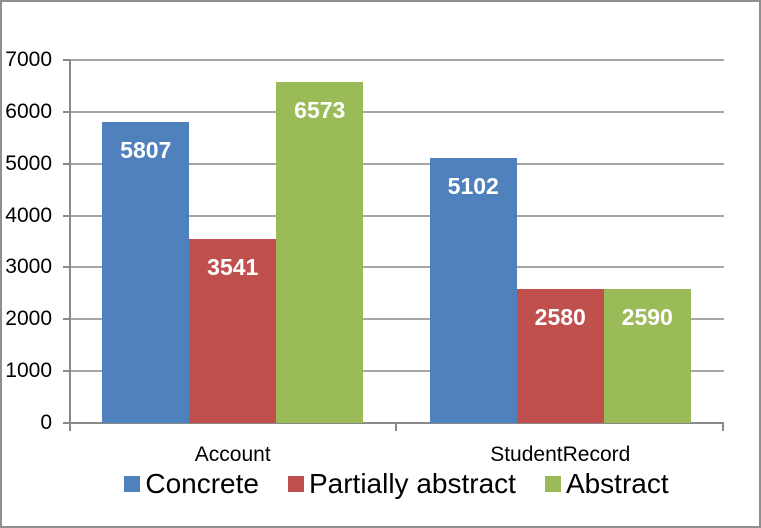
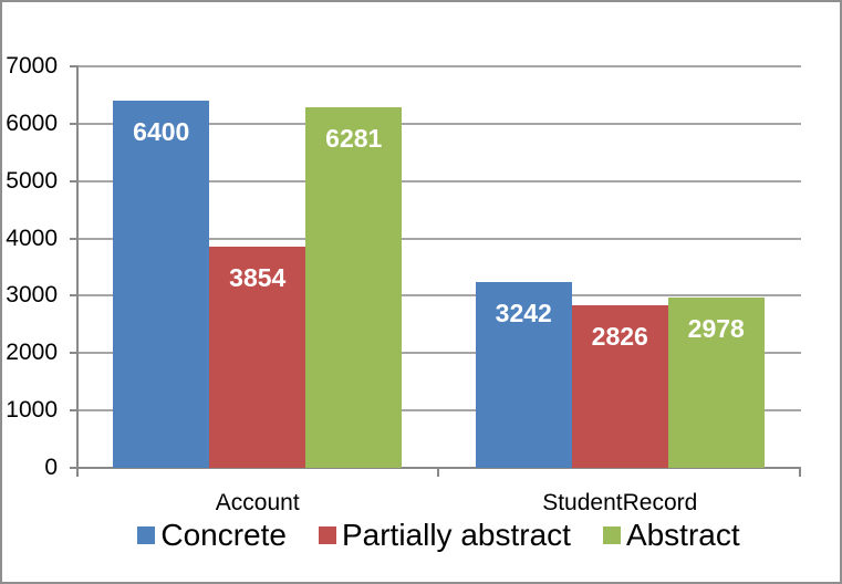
Concrete/Account: 5807 -> 6400
Partially abstract/Account: 3541 -> 3854
Abstract/Account: 6573 -> 6281
Concrete/StudentRecord: 5102 -> 3242
Partially abstract/StudentRecord: 2580 -> 2826
Abstract/StudentRecord: 2590 -> 2978
